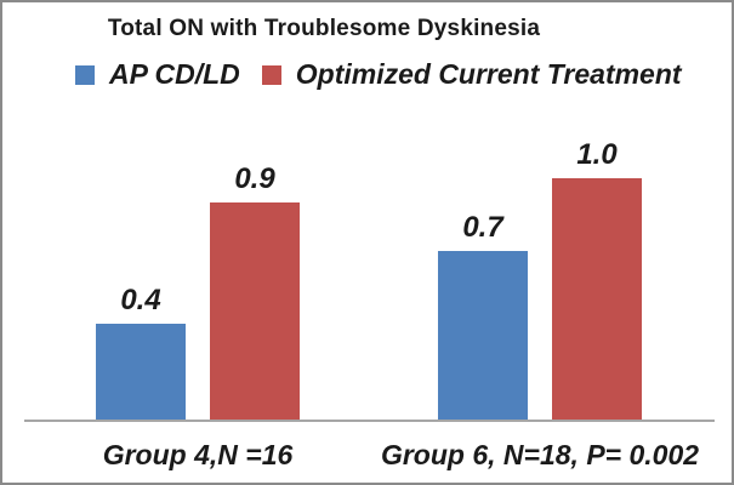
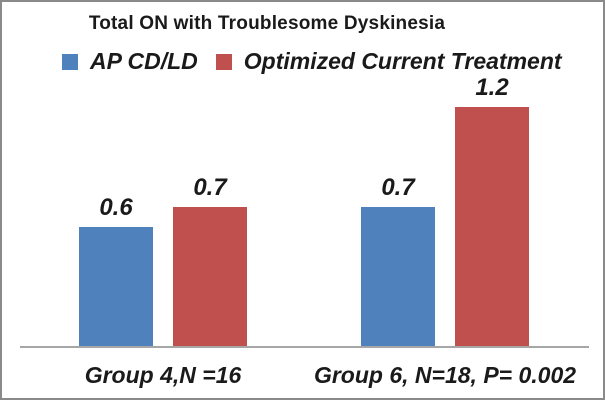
AP CD/LD/Group 4,N =16: 0.4 -> 0.6
Optimized Current Treatment/Group 4,N =16: 0.9 -> 0.7
Optimized Current Treatment/Group 6, N=18, P= 0.002: 1.0 -> 1.2
